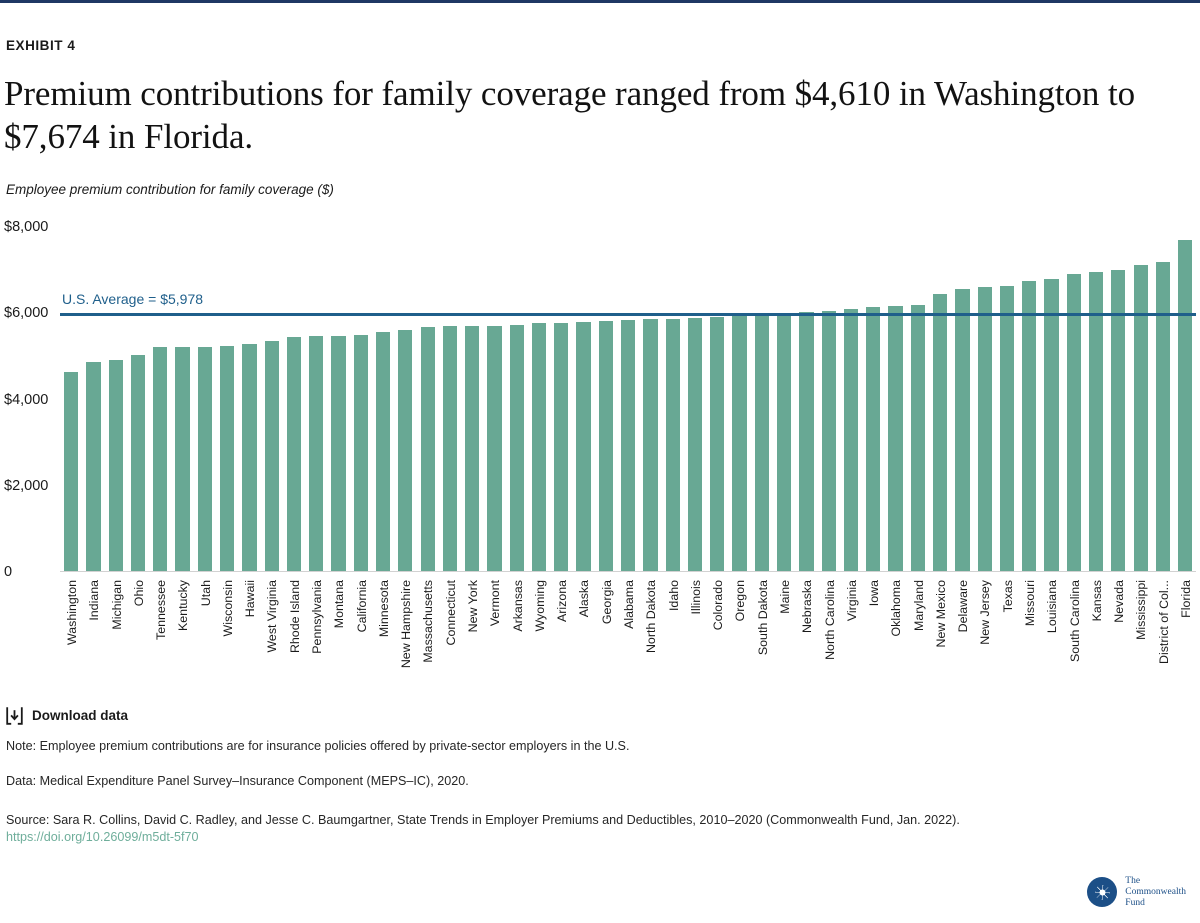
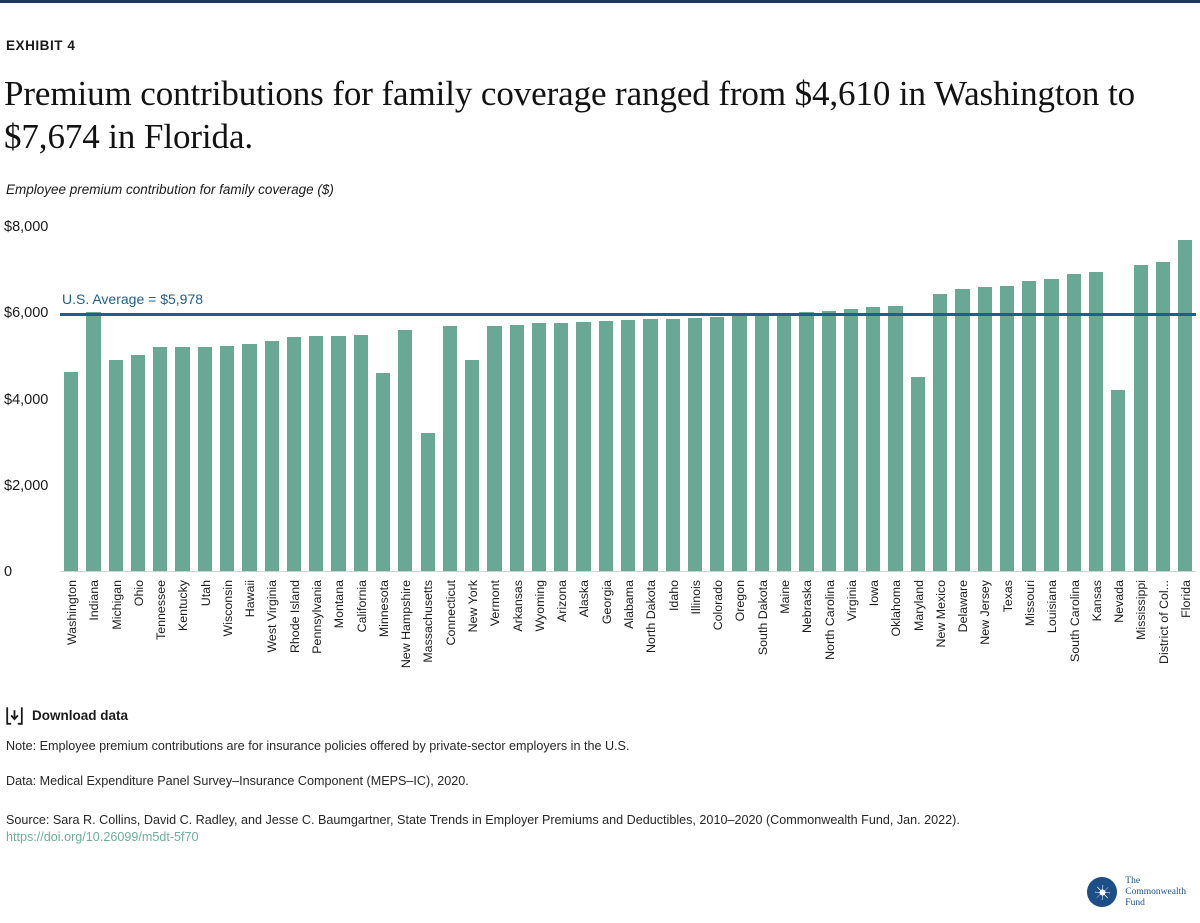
Indiana: $4800 -> $6000
Minnesota: $5500 -> $4600
Massachusetts: $5700 -> $3200
New York: $5700 -> $4900
Maryland: $6200 -> $4500
Nevada: $7000 -> $4200
